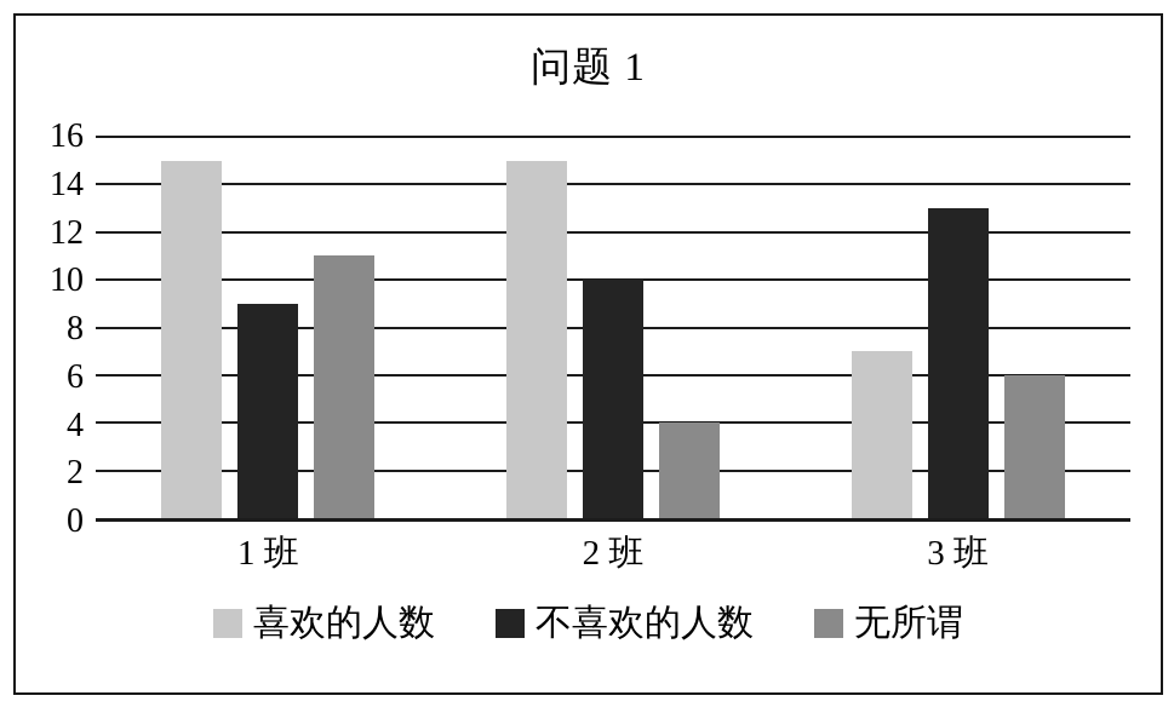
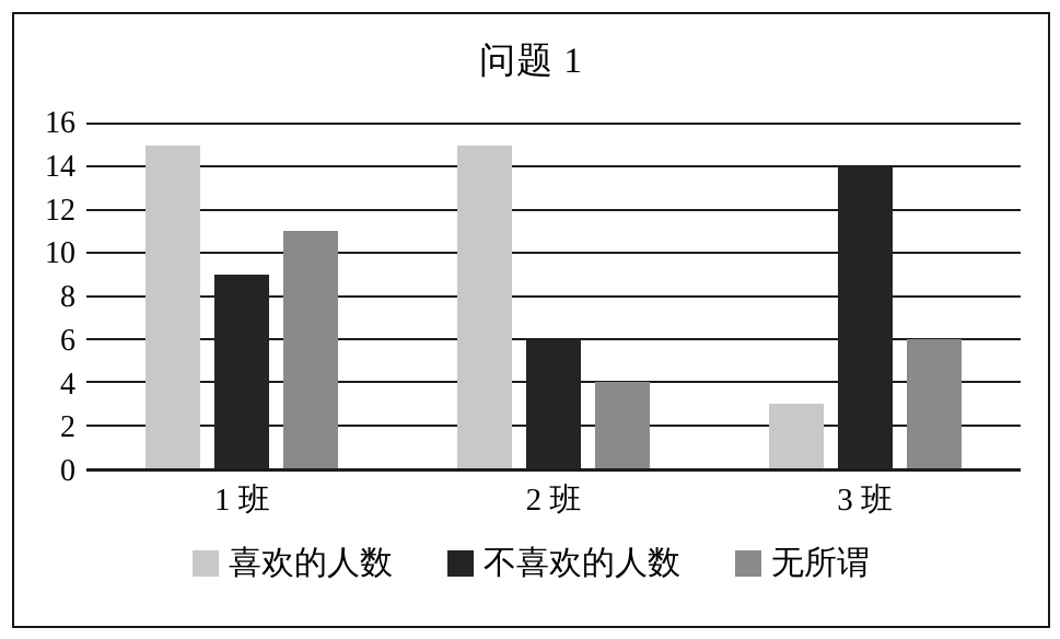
不喜欢的人数/2 班: 10 -> 6
喜欢的人数/3 班: 7 -> 3
不喜欢的人数/3 班: 13 -> 14
